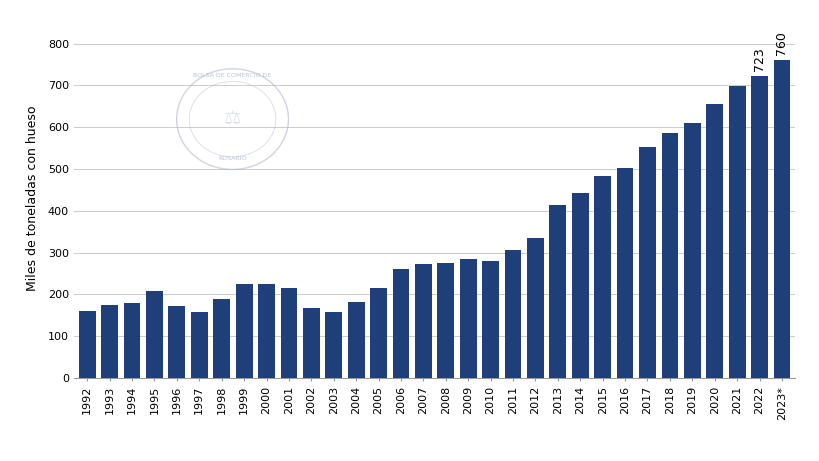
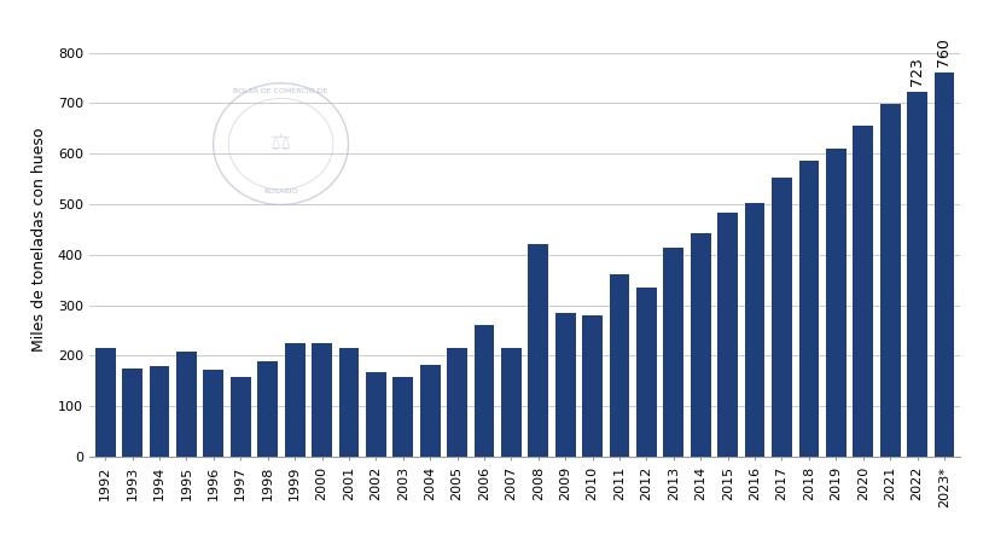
1992: 160 -> 215
2007: 272 -> 215
2008: 275 -> 420
2011: 305 -> 360
